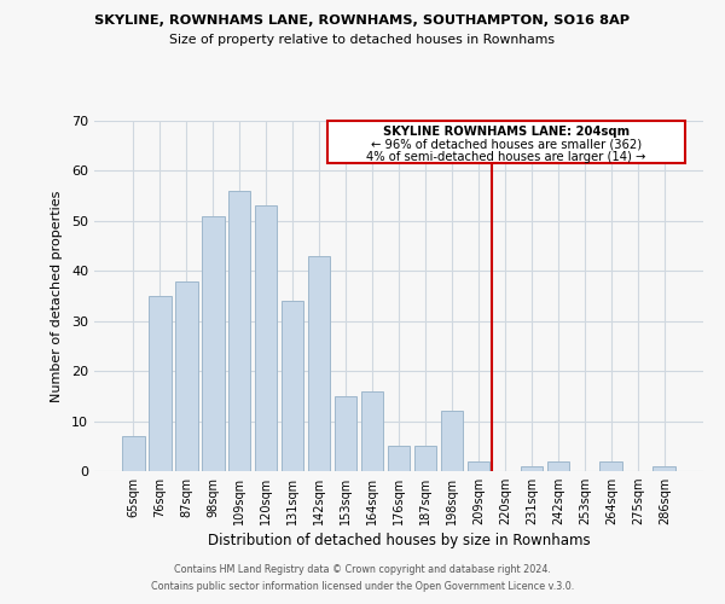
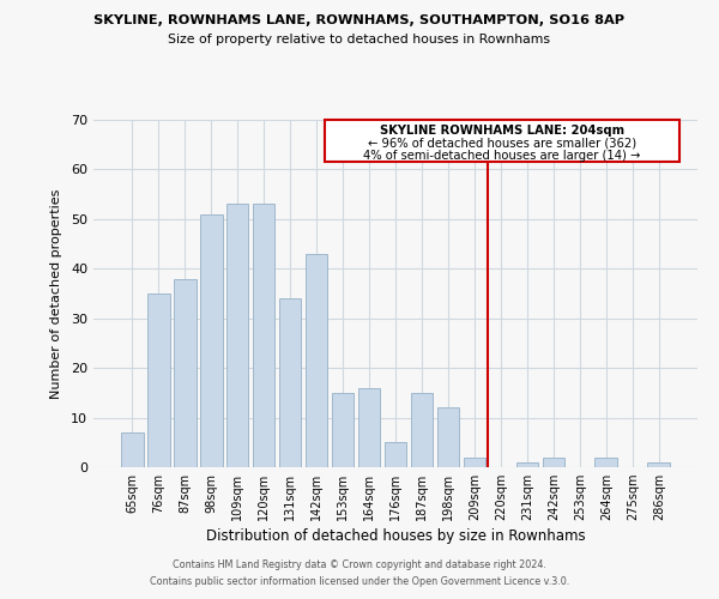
109sqm: 56 -> 53
187sqm: 5 -> 15
